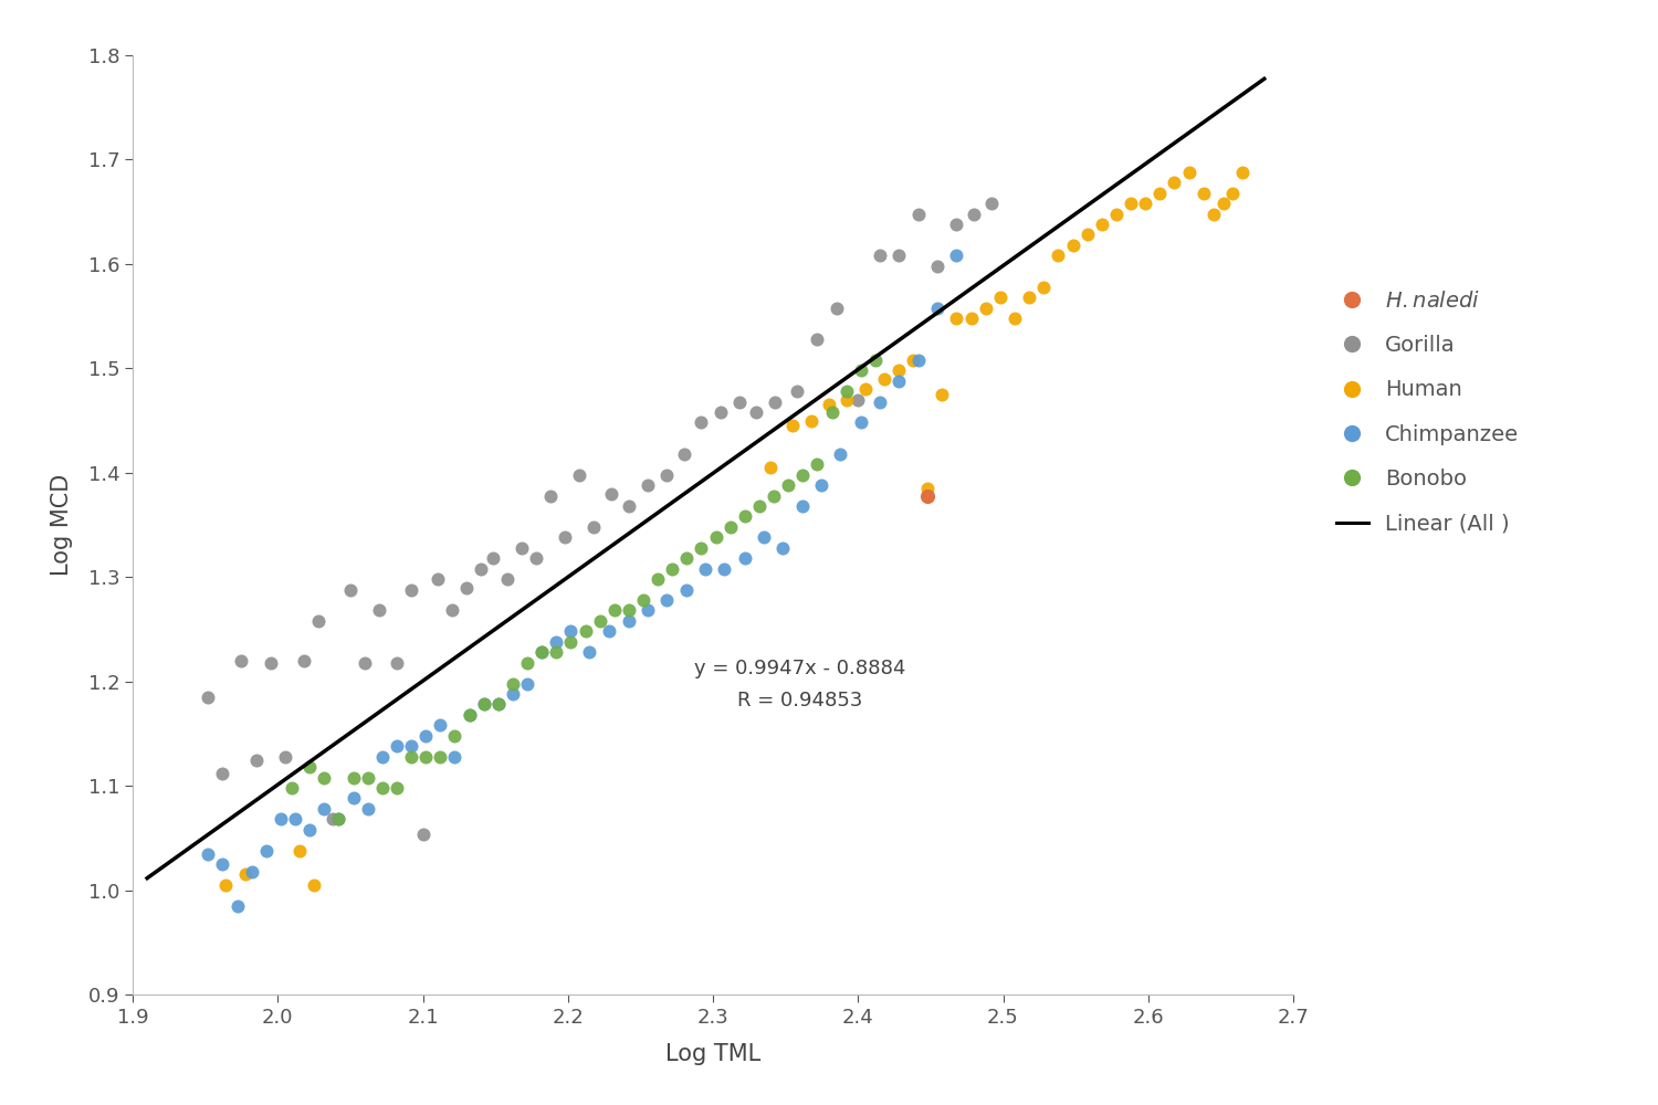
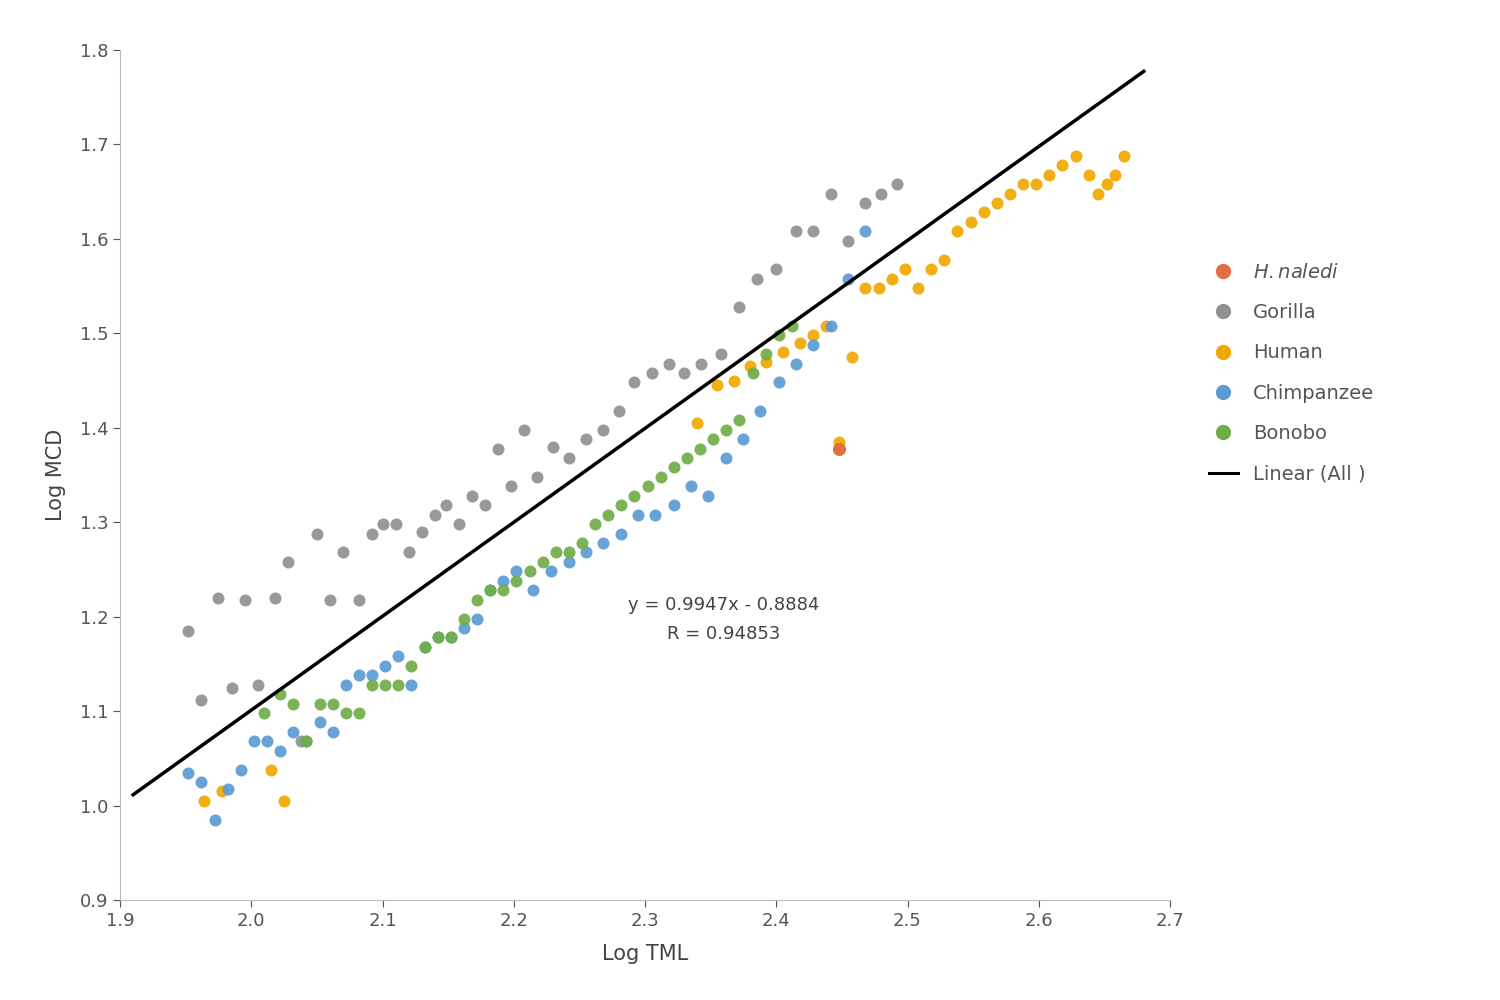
Gorilla/2.1: 1.054 -> 1.298
Gorilla/2.4: 1.470 -> 1.568
